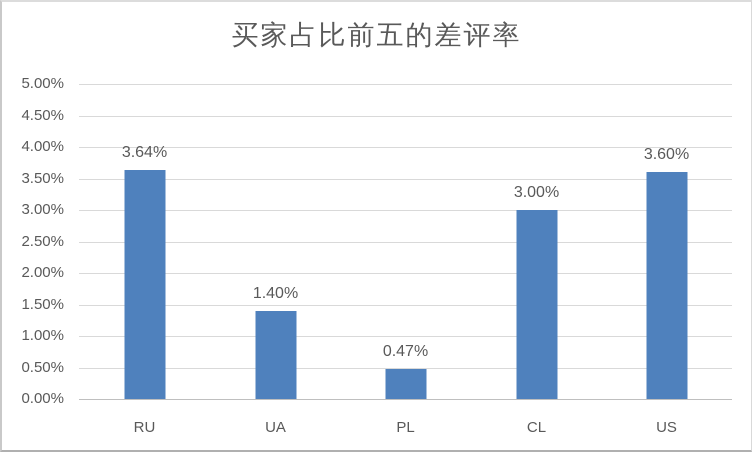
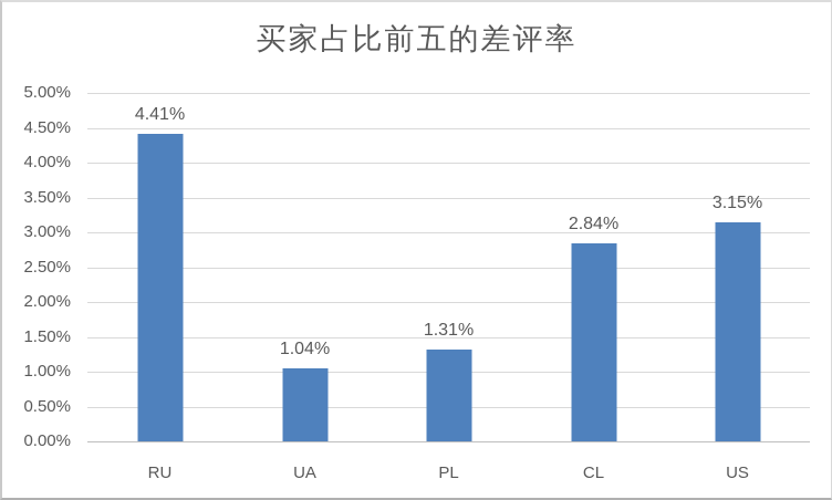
RU: 3.64% -> 4.41%
UA: 1.40% -> 1.04%
PL: 0.47% -> 1.31%
CL: 3.00% -> 2.84%
US: 3.60% -> 3.15%
